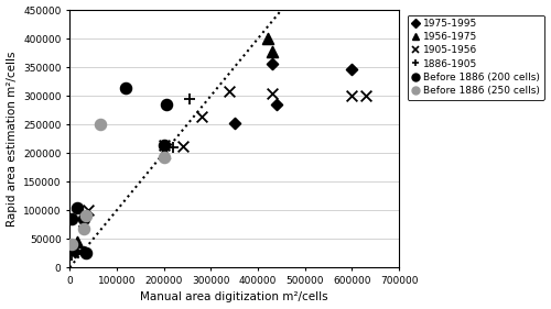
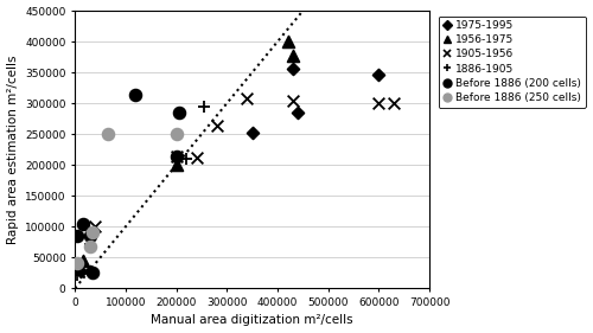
Before 1886 (250 cells)/200000: 192000 -> 250000
